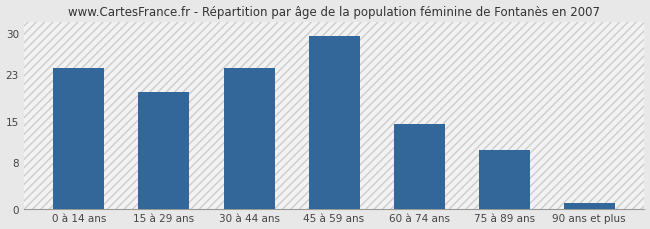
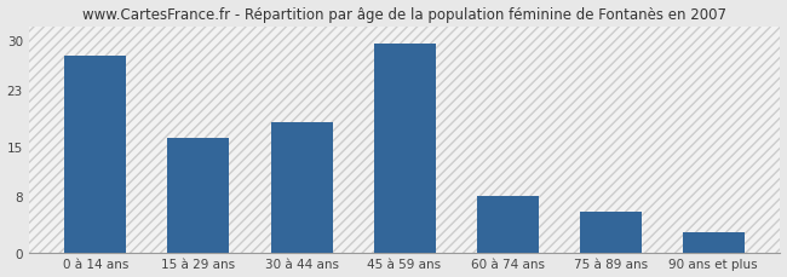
0 à 14 ans: 24.0 -> 27.8
15 à 29 ans: 20.0 -> 16.2
30 à 44 ans: 24.0 -> 18.4
60 à 74 ans: 14.5 -> 8.0
75 à 89 ans: 10.0 -> 5.8
90 ans et plus: 1.0 -> 2.8
